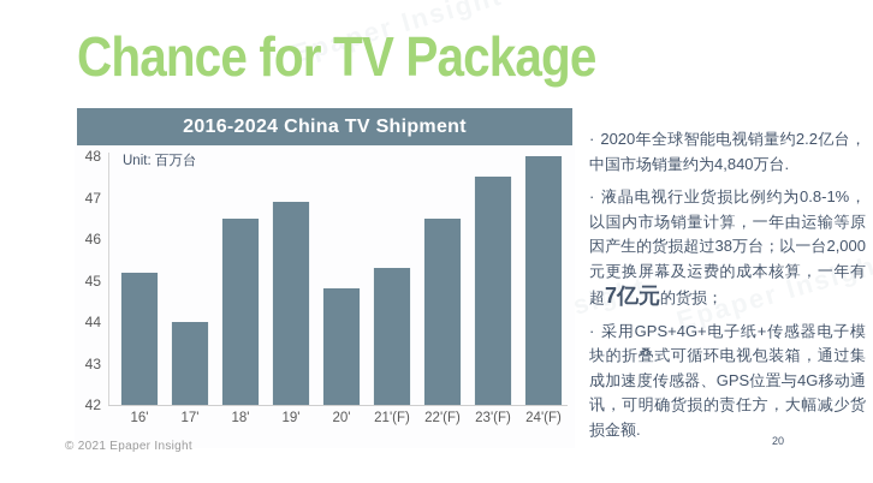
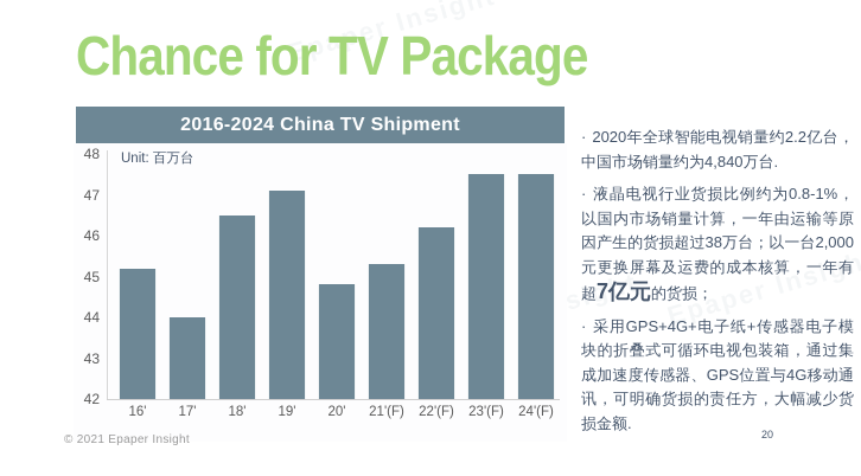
19': 46.9 -> 47.1
22'(F): 46.5 -> 46.2
24'(F): 48.0 -> 47.5
